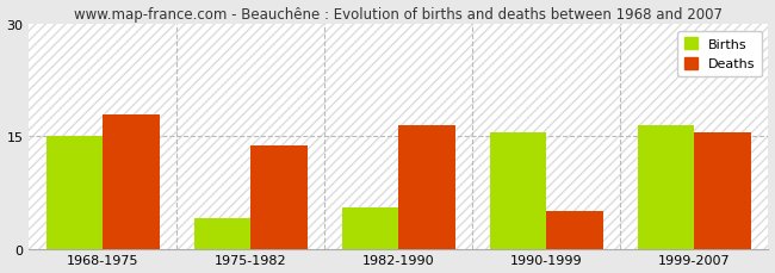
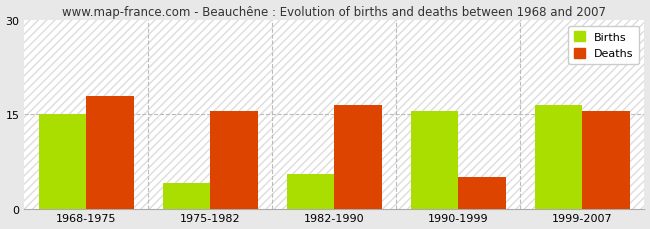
Deaths/1975-1982: 13.8 -> 15.5
